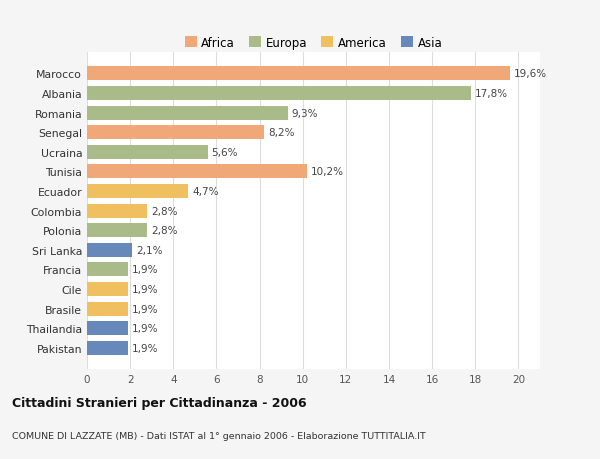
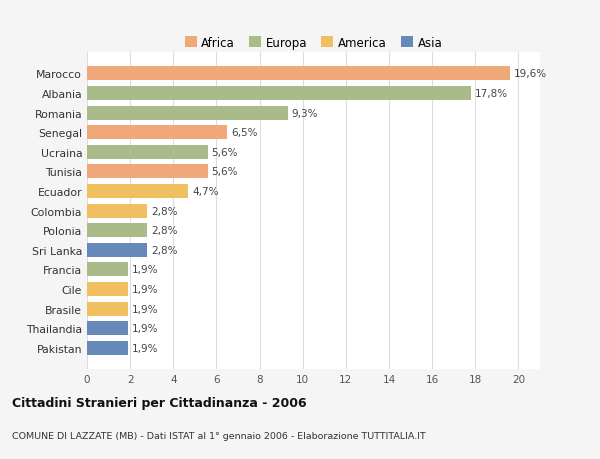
Senegal: 8,2% -> 6,5%
Tunisia: 10,2% -> 5,6%
Sri Lanka: 2,1% -> 2,8%
